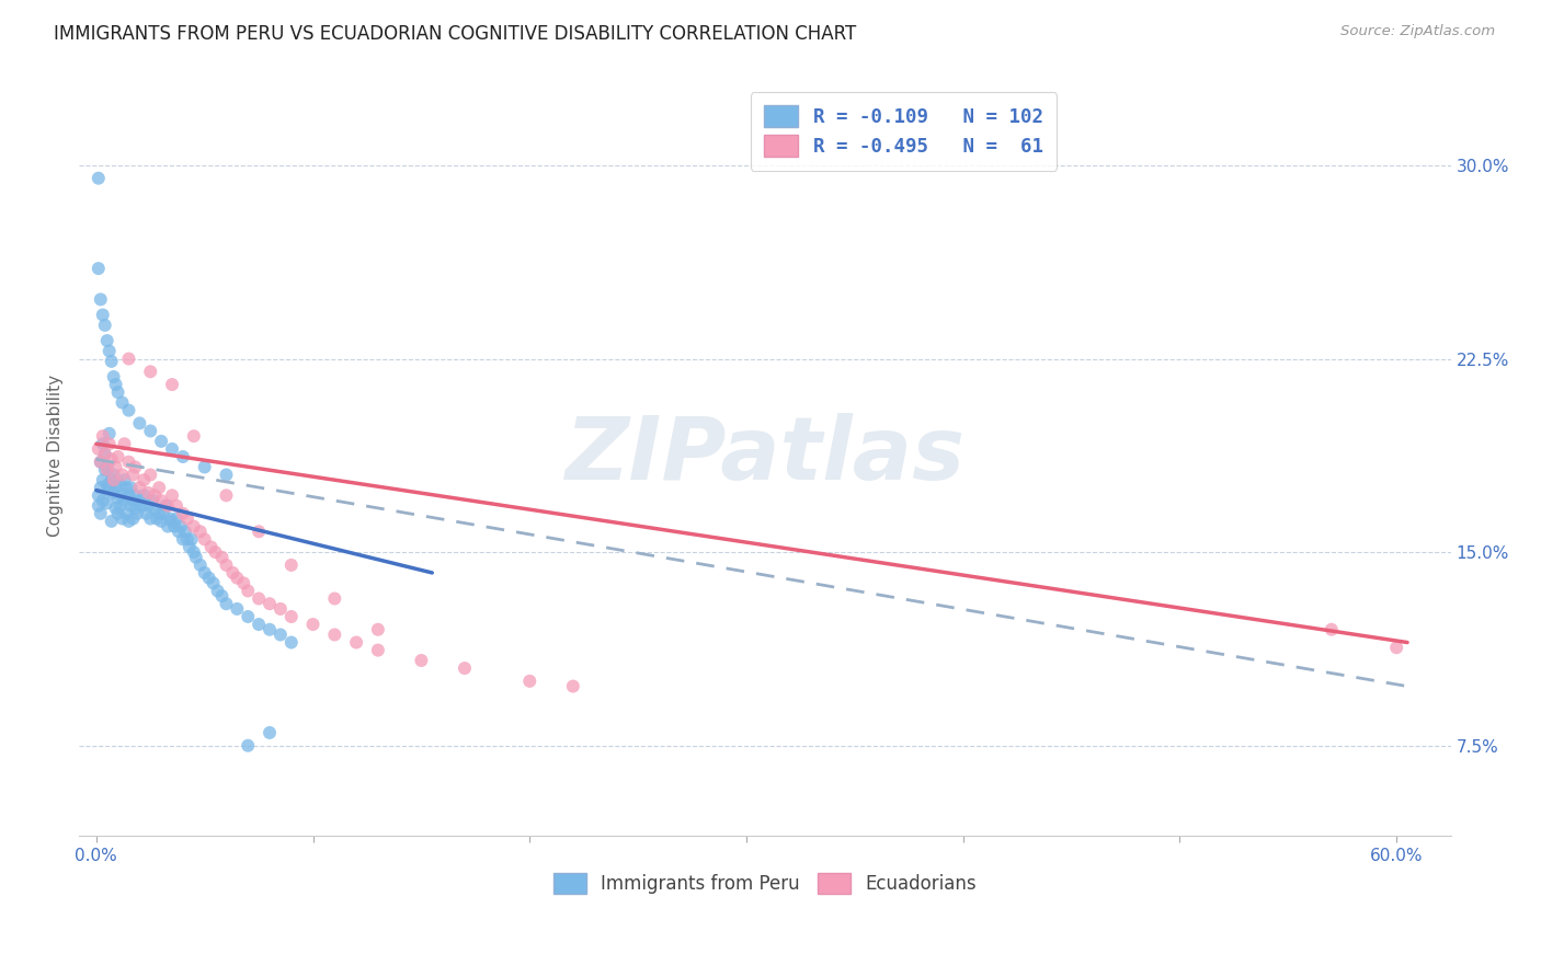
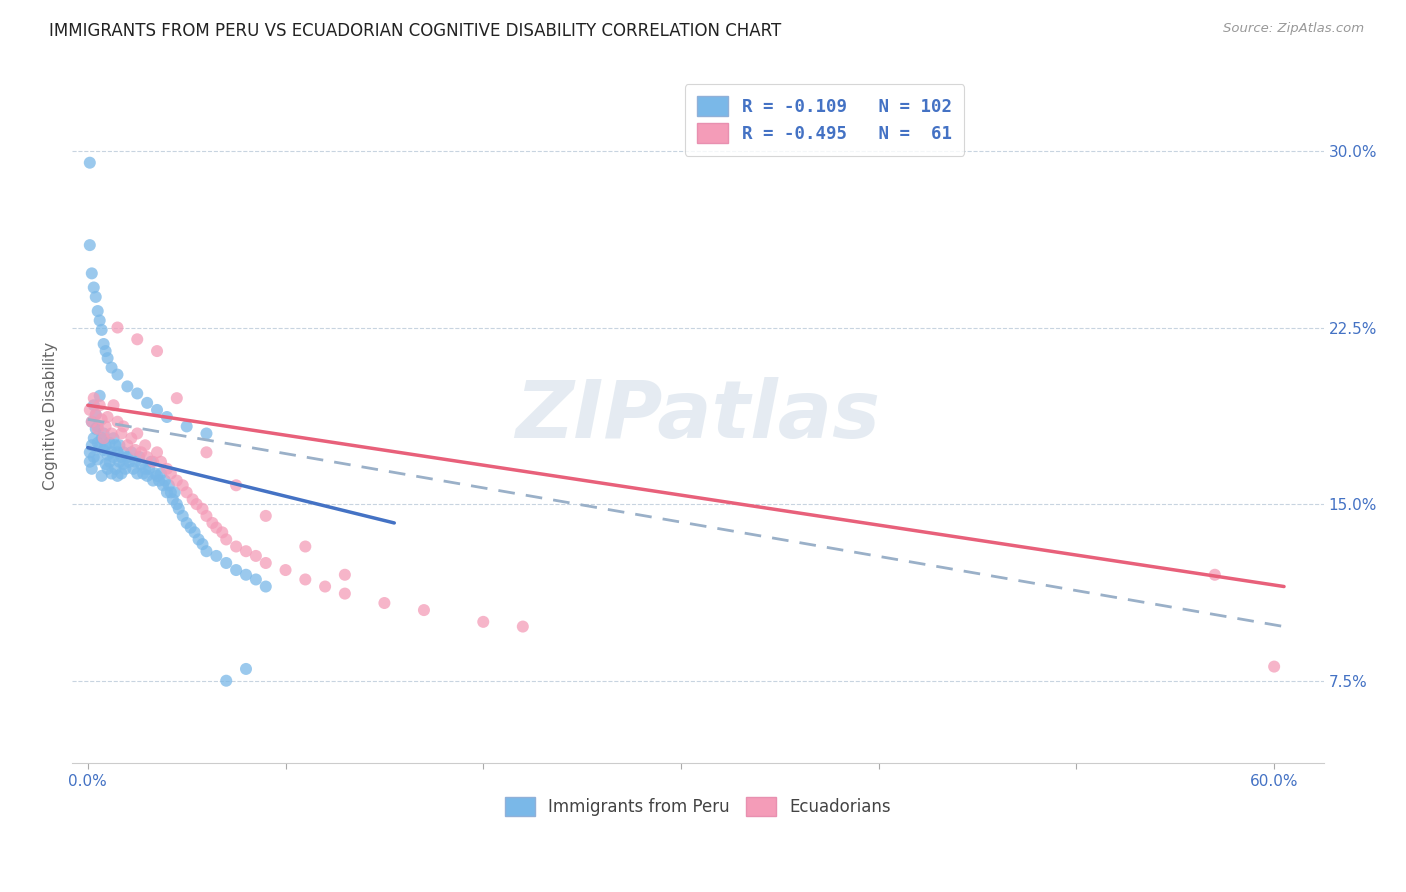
Ecuadorians/60.0%: 11.3% -> 8.1%
